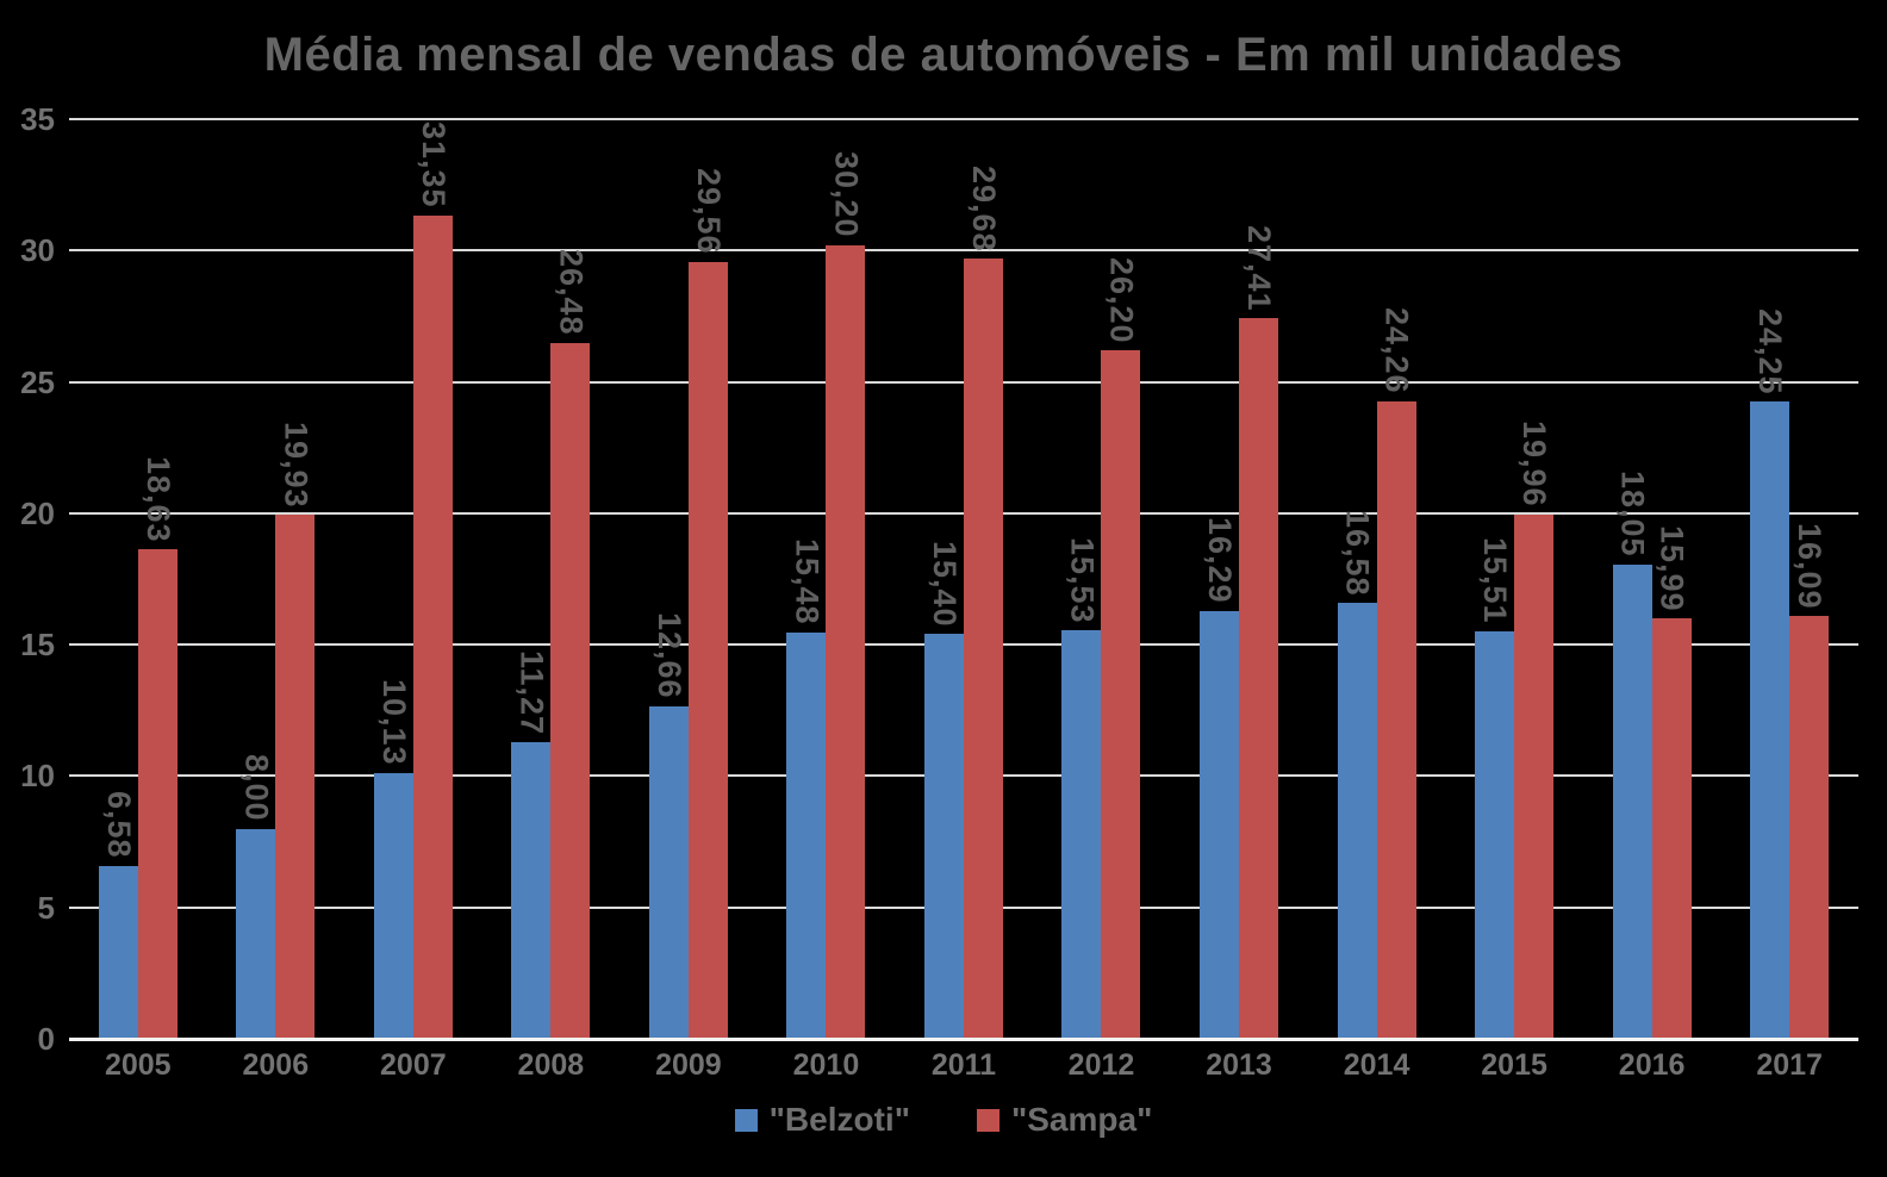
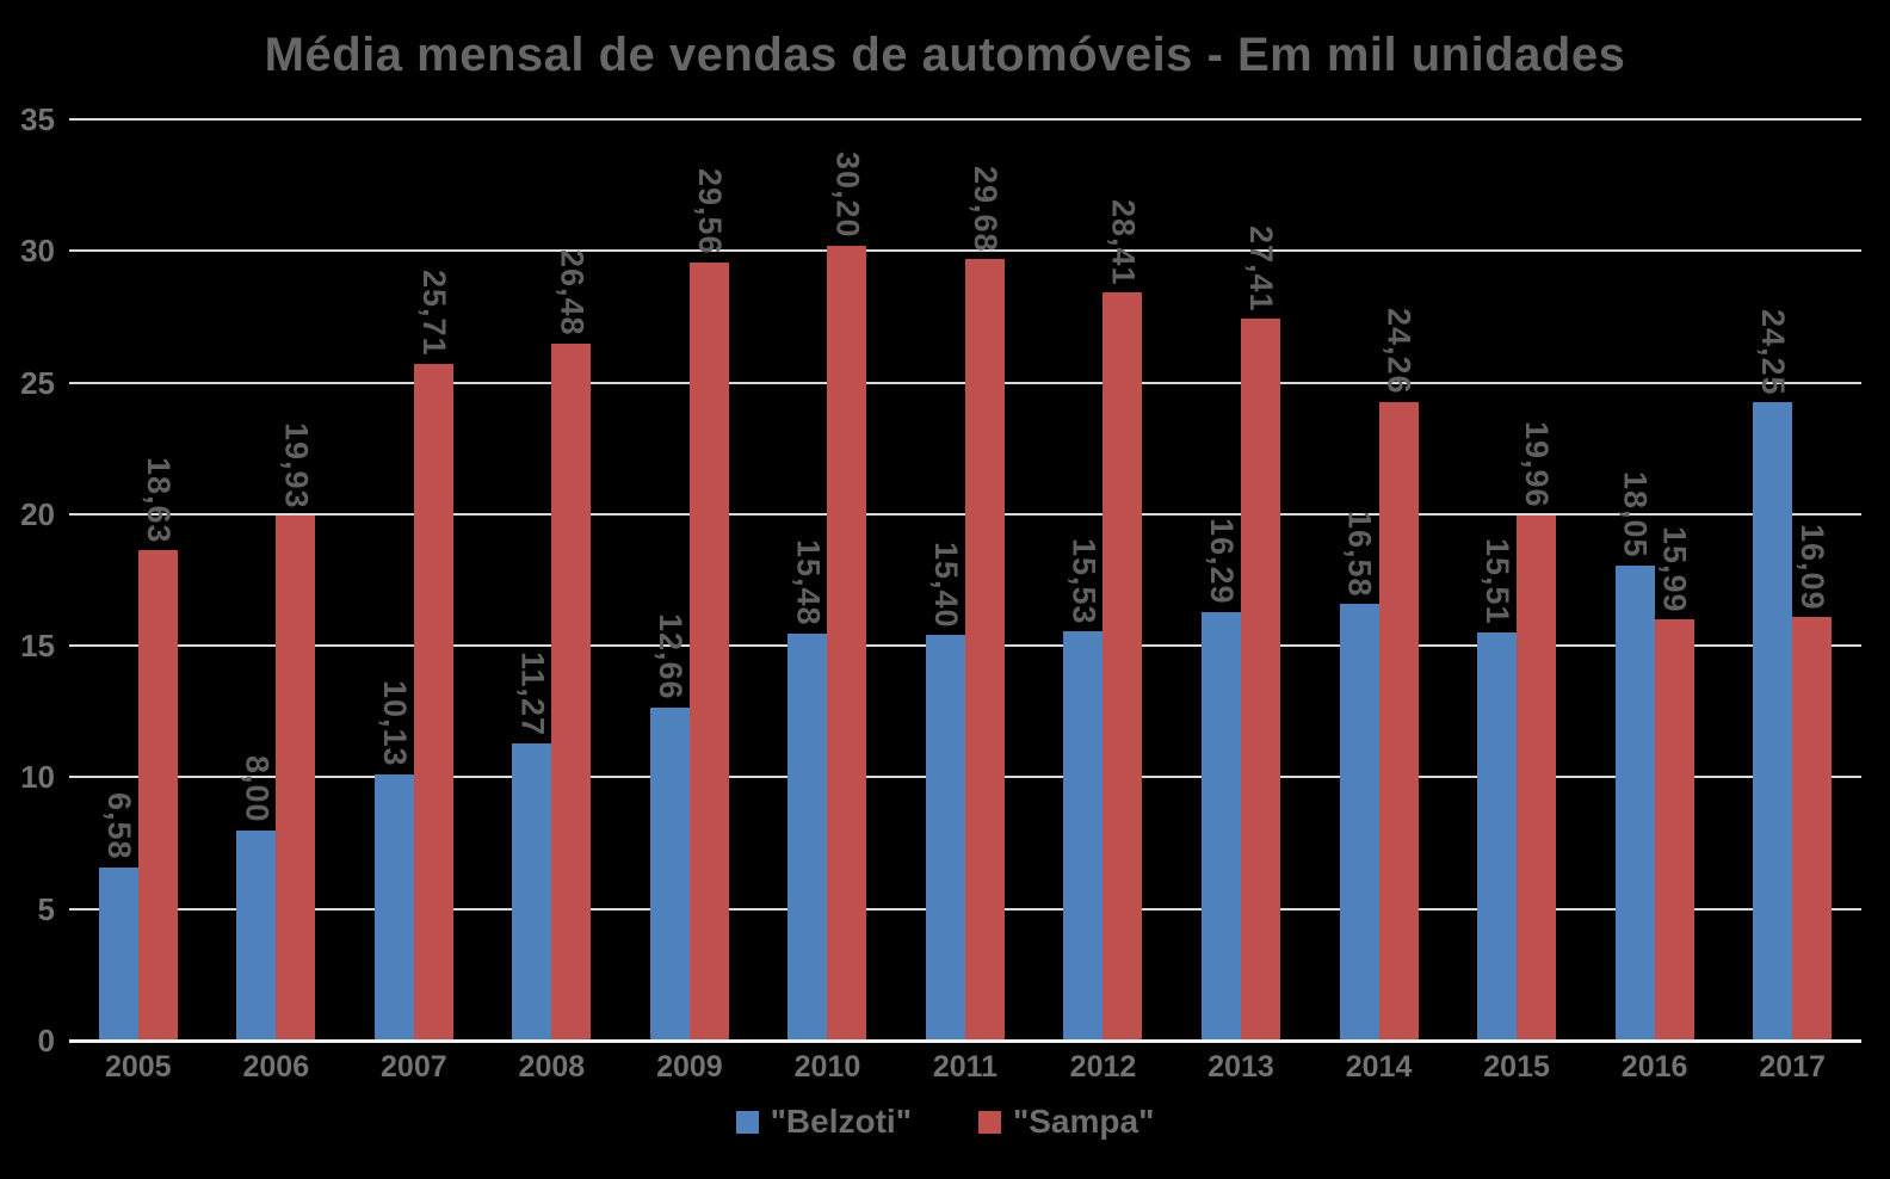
"Sampa"/2007: 31,35 -> 25,71
"Sampa"/2012: 26,20 -> 28,41
